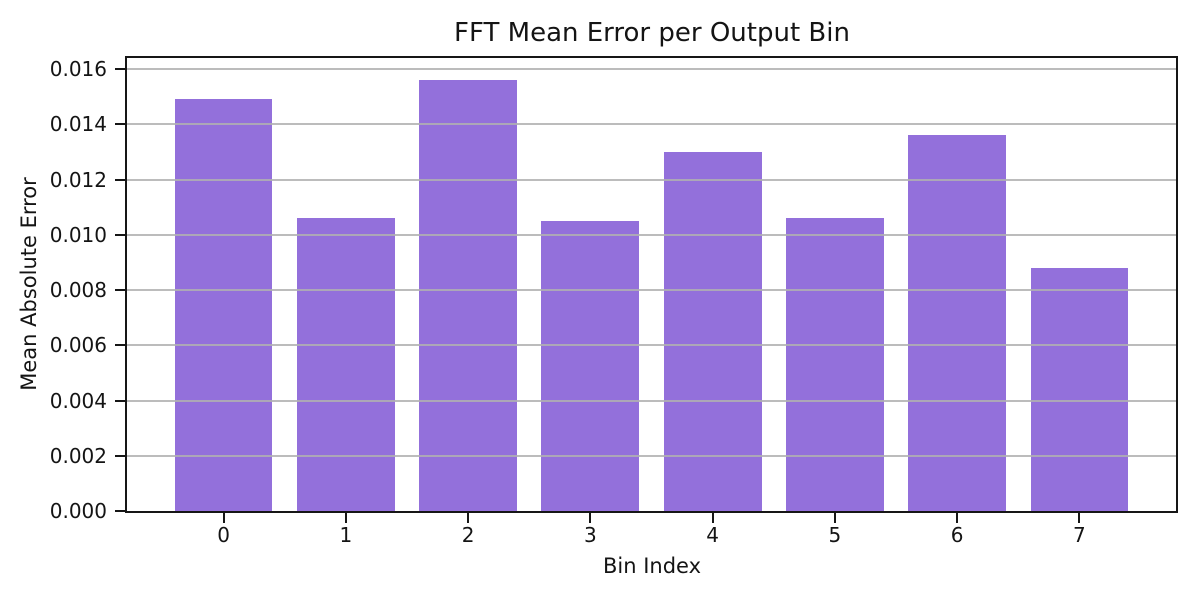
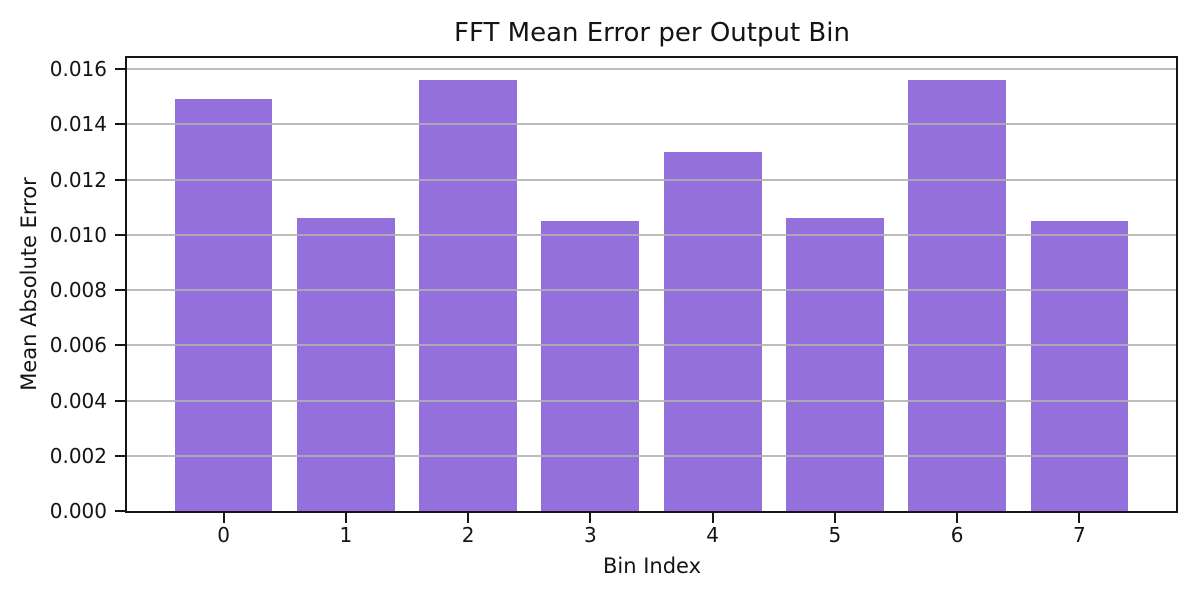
6: 0.0136 -> 0.0156
7: 0.0088 -> 0.0105
